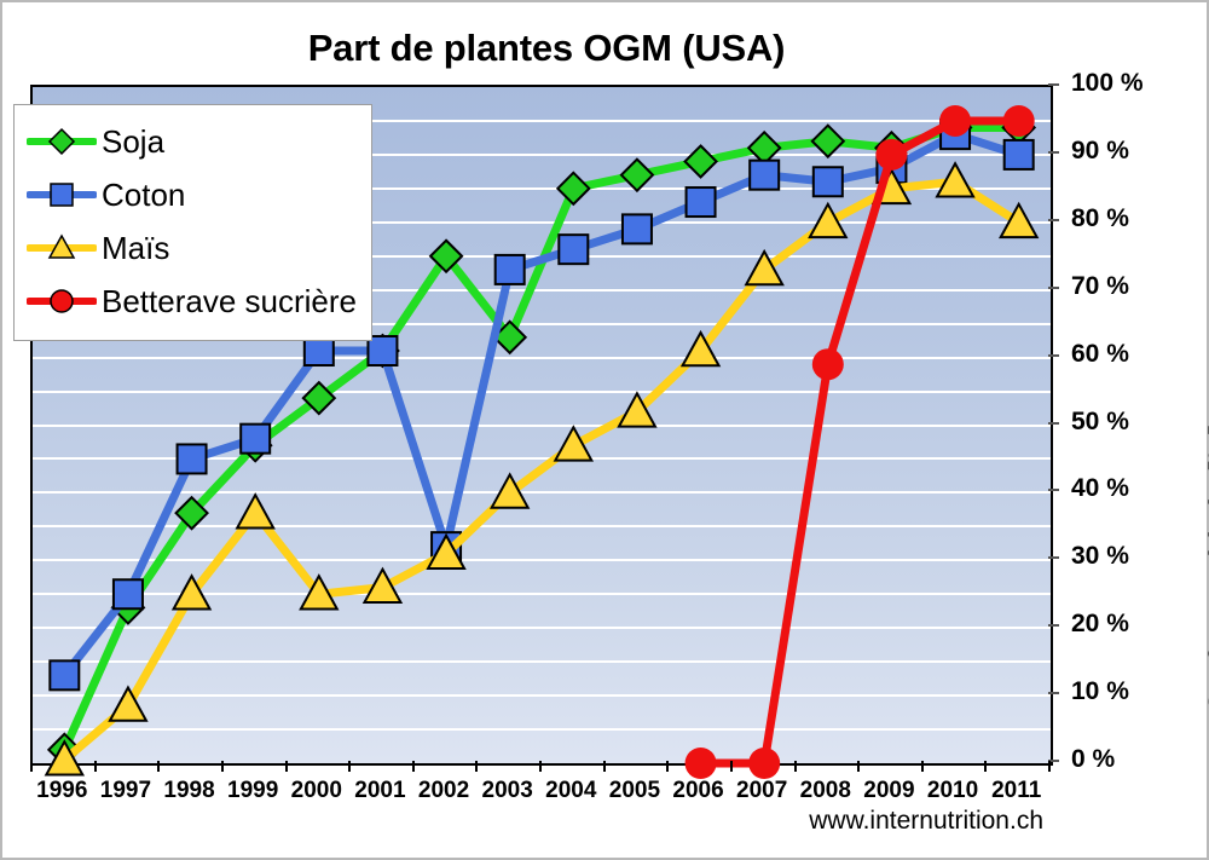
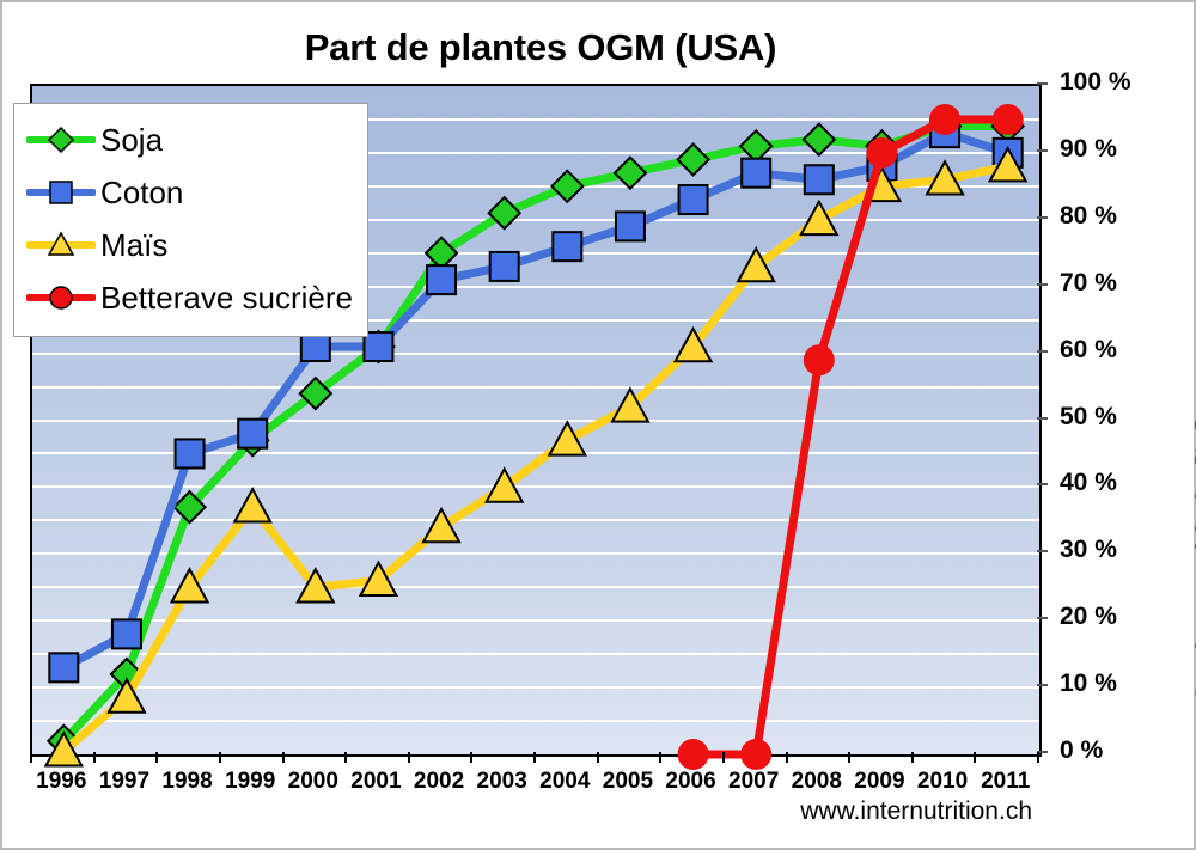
Soja/1997: 23% -> 12%
Coton/1997: 25% -> 18%
Coton/2002: 32% -> 71%
Maïs/2002: 31% -> 34%
Soja/2003: 63% -> 81%
Maïs/2011: 80% -> 88%
